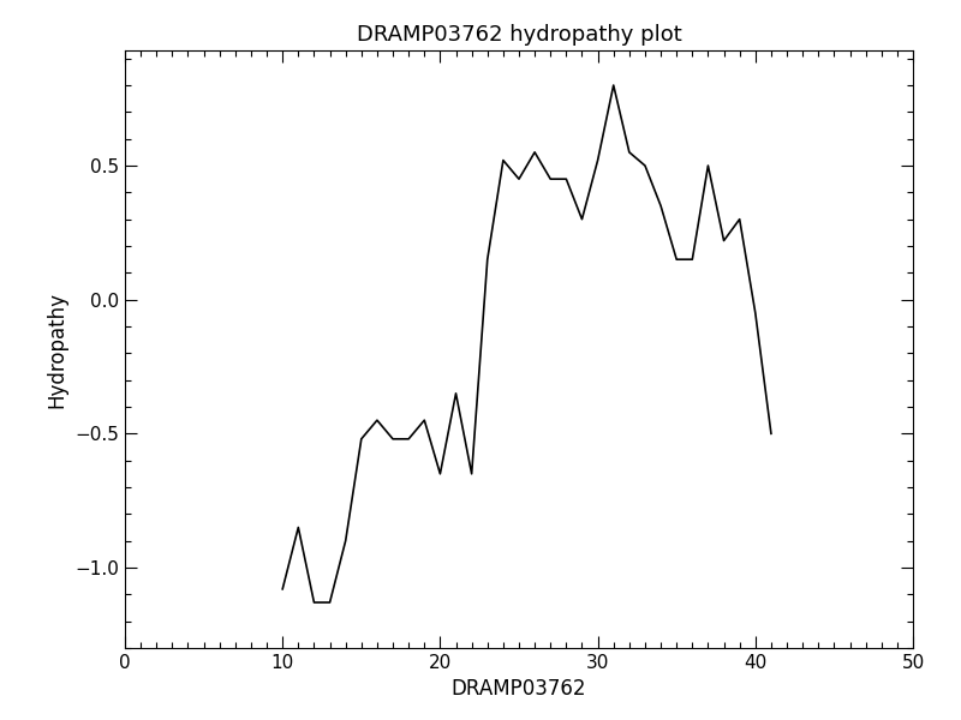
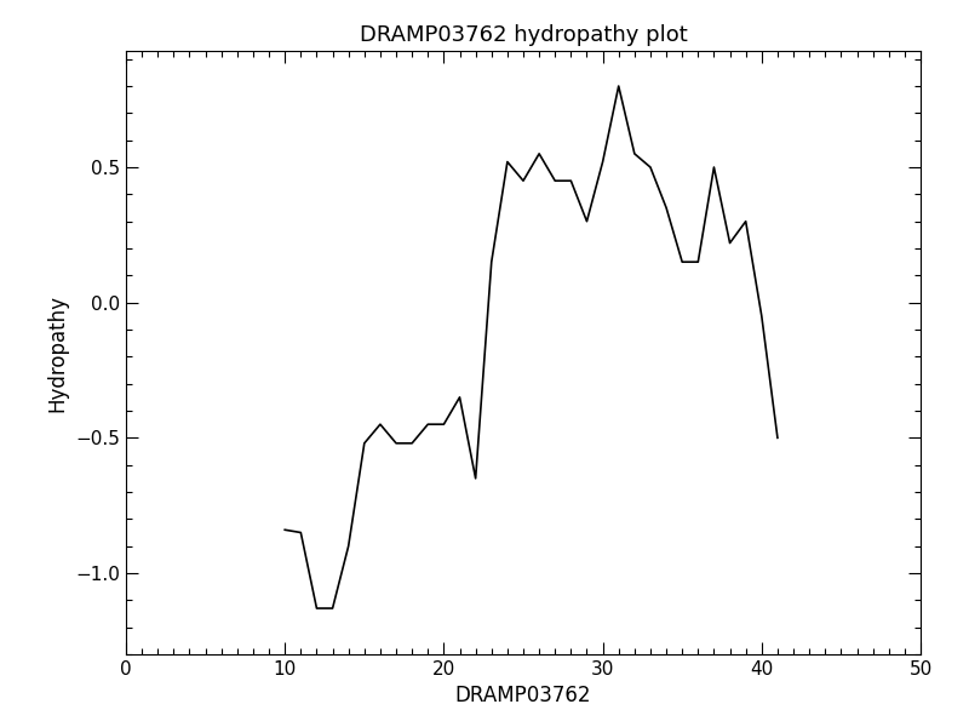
10: -1.08 -> -0.84
20: -0.65 -> -0.45
